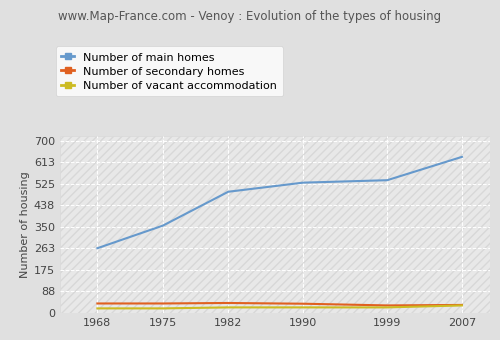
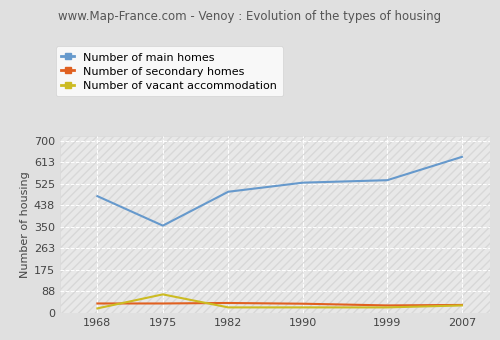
Number of main homes/1968: 263 -> 475
Number of vacant accommodation/1975: 18 -> 75
